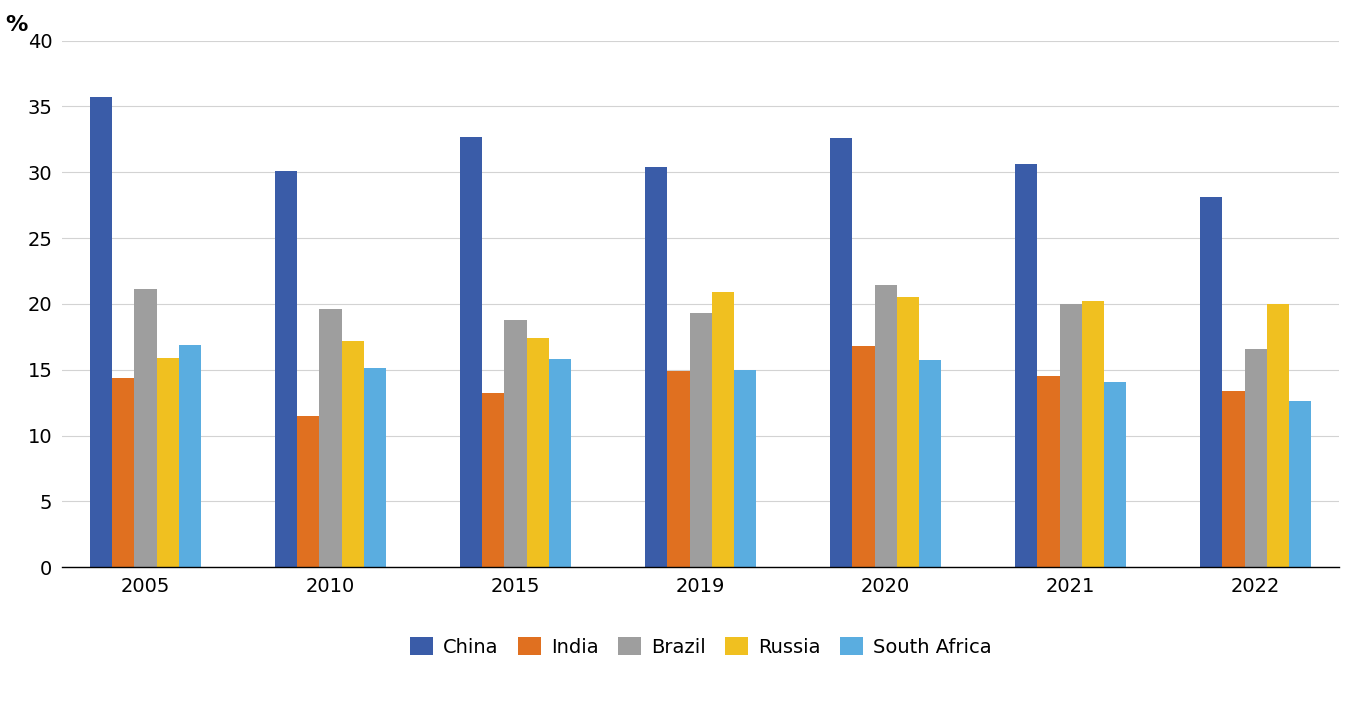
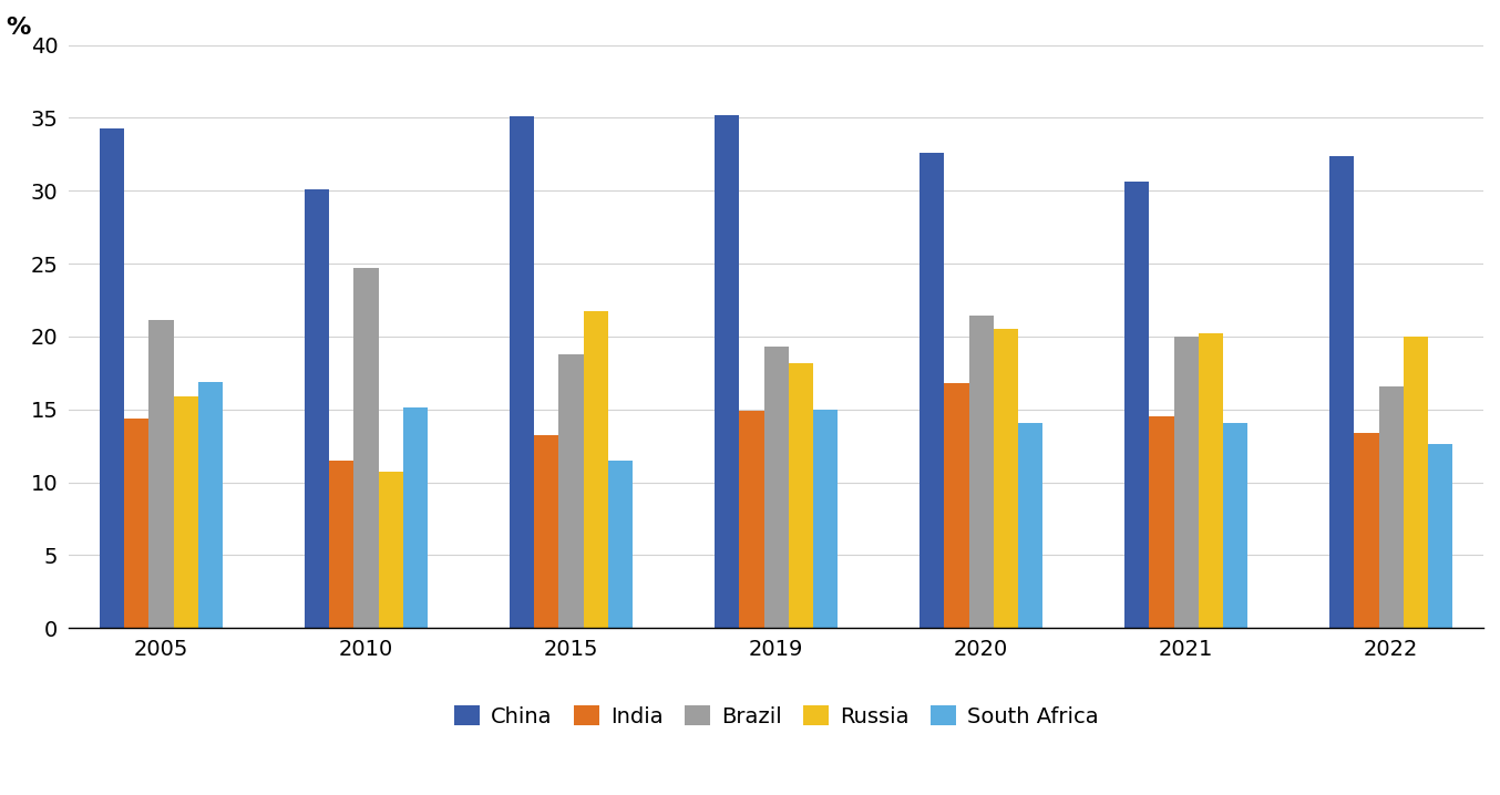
China/2005: 35.7 -> 34.3
Brazil/2010: 19.6 -> 24.7
Russia/2010: 17.2 -> 10.7
China/2015: 32.7 -> 35.1
Russia/2015: 17.4 -> 21.7
South Africa/2015: 15.8 -> 11.5
China/2019: 30.4 -> 35.2
Russia/2019: 20.9 -> 18.2
South Africa/2020: 15.7 -> 14.1
China/2022: 28.1 -> 32.4
